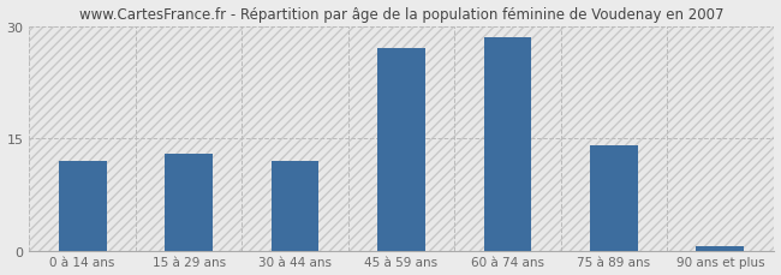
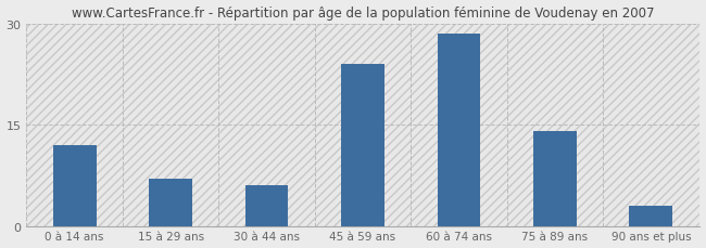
15 à 29 ans: 13.0 -> 7.0
30 à 44 ans: 12.0 -> 6.0
45 à 59 ans: 27.0 -> 24.0
90 ans et plus: 0.5 -> 3.0
